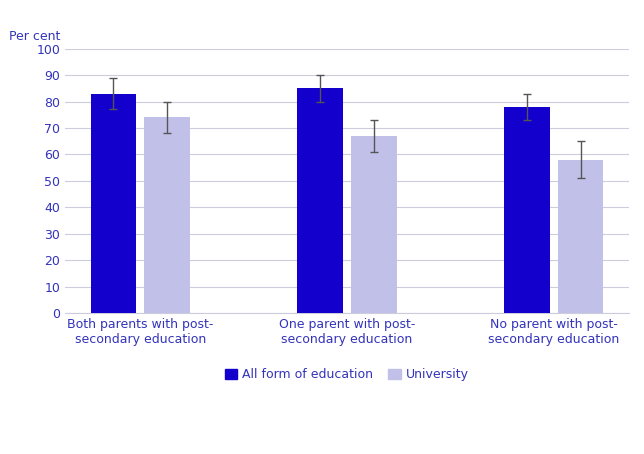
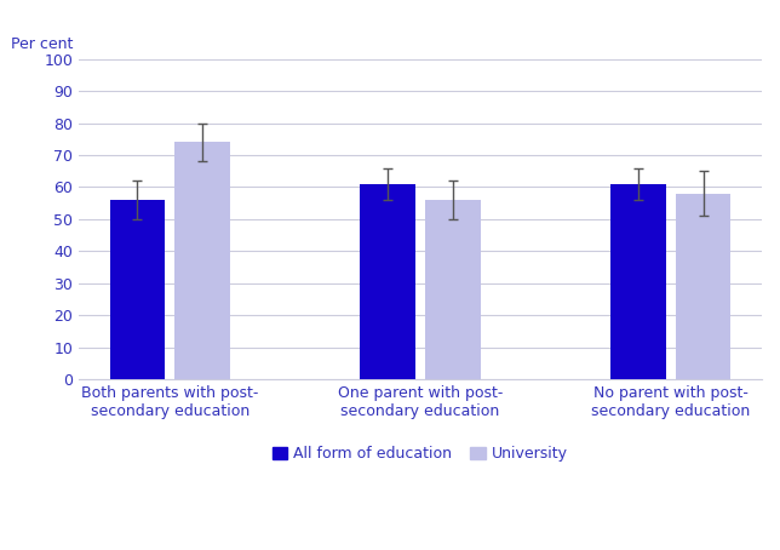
All form of education/Both parents with post- secondary education: 83 -> 56
All form of education/One parent with post- secondary education: 85 -> 61
University/One parent with post- secondary education: 67 -> 56
All form of education/No parent with post- secondary education: 78 -> 61
